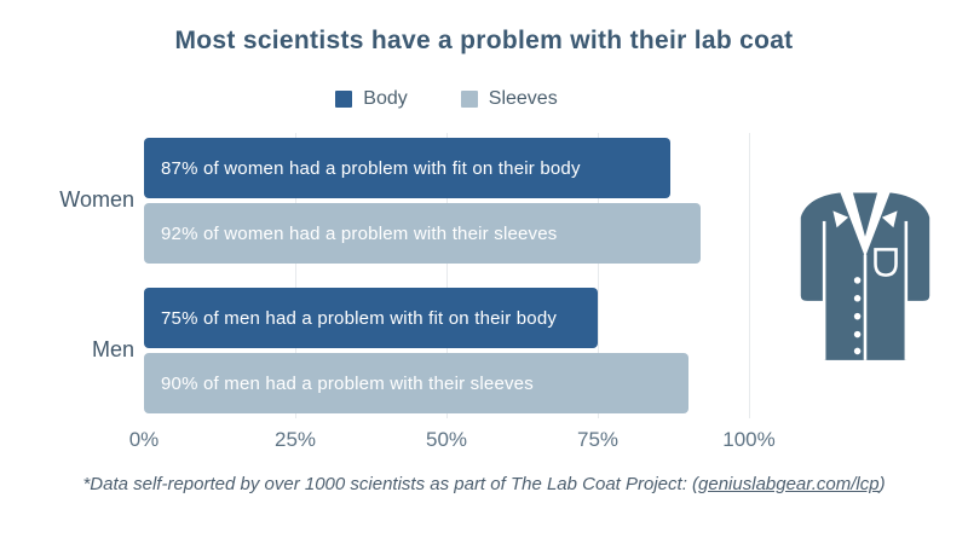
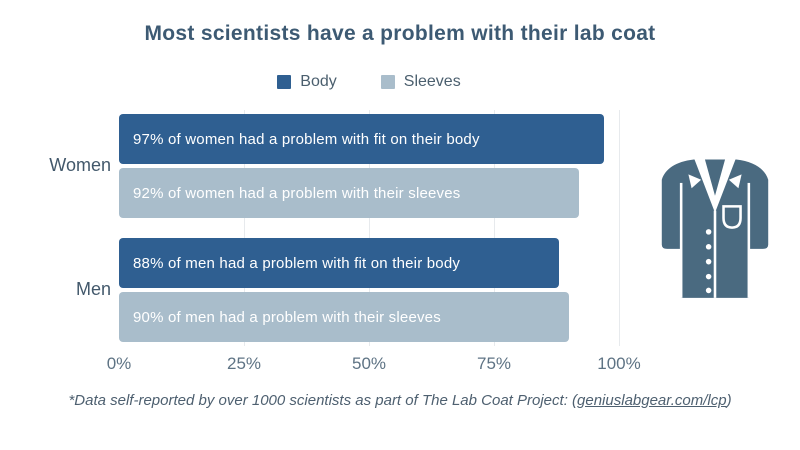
Body/Women: 87% -> 97%
Body/Men: 75% -> 88%
